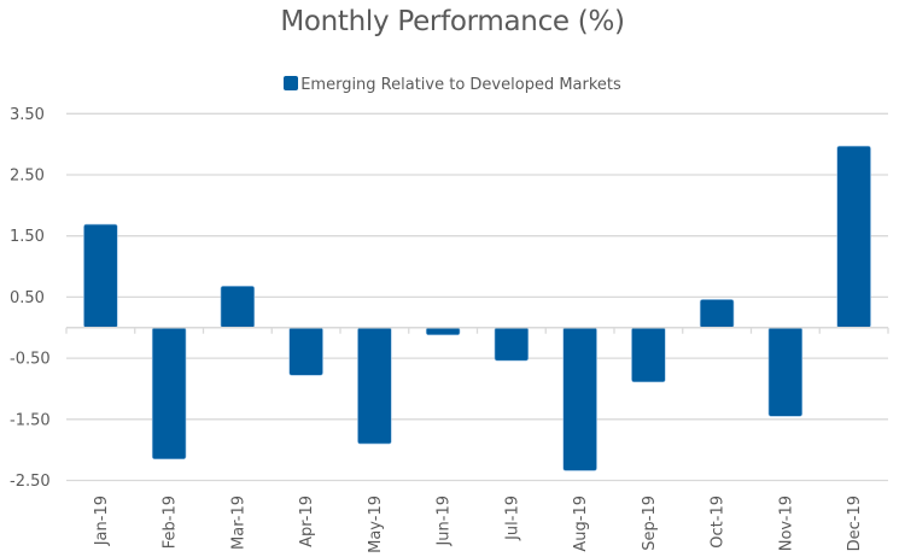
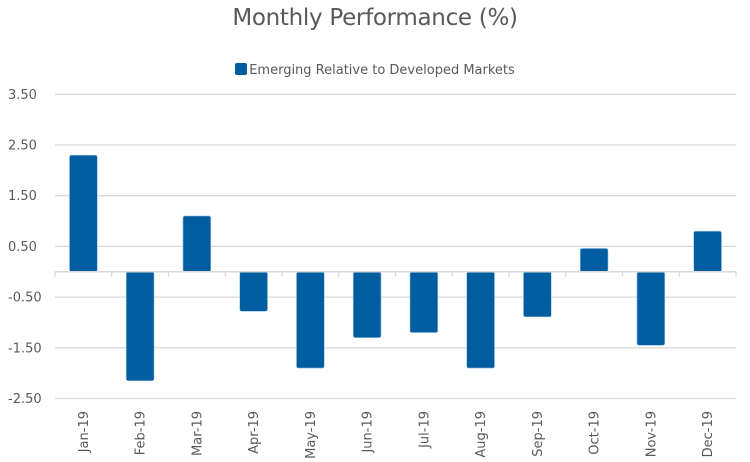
Jan-19: 1.7 -> 2.3
Mar-19: 0.7 -> 1.1
Jun-19: -0.1 -> -1.3
Jul-19: -0.5 -> -1.2
Aug-19: -2.3 -> -1.9
Dec-19: 3.0 -> 0.8
